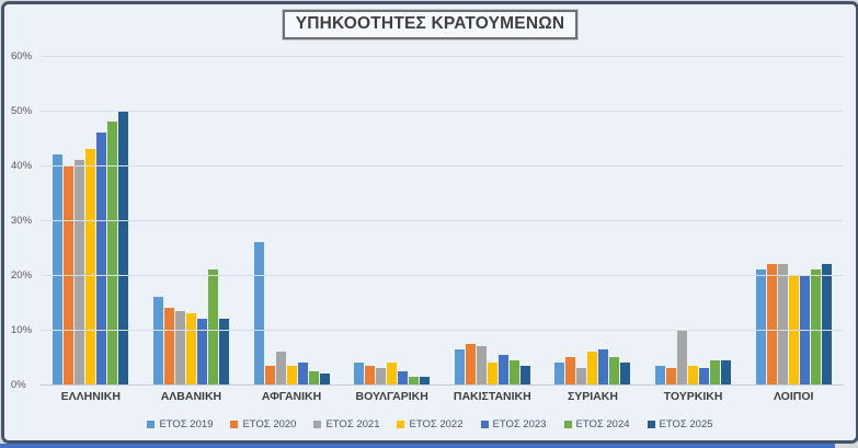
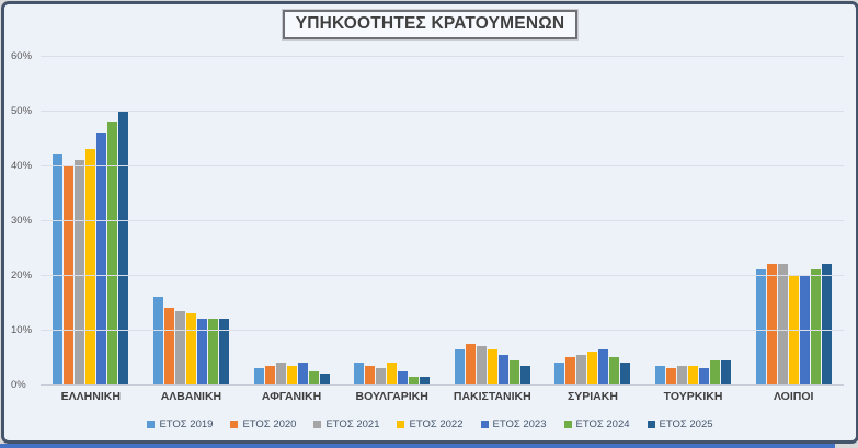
ΕΤΟΣ 2024/ΑΛΒΑΝΙΚΗ: 21% -> 12%
ΕΤΟΣ 2019/ΑΦΓΑΝΙΚΗ: 26% -> 3%
ΕΤΟΣ 2021/ΑΦΓΑΝΙΚΗ: 6% -> 4%
ΕΤΟΣ 2022/ΠΑΚΙΣΤΑΝΙΚΗ: 4% -> 6%
ΕΤΟΣ 2021/ΣΥΡΙΑΚΗ: 3% -> 6%
ΕΤΟΣ 2021/ΤΟΥΡΚΙΚΗ: 10% -> 4%
